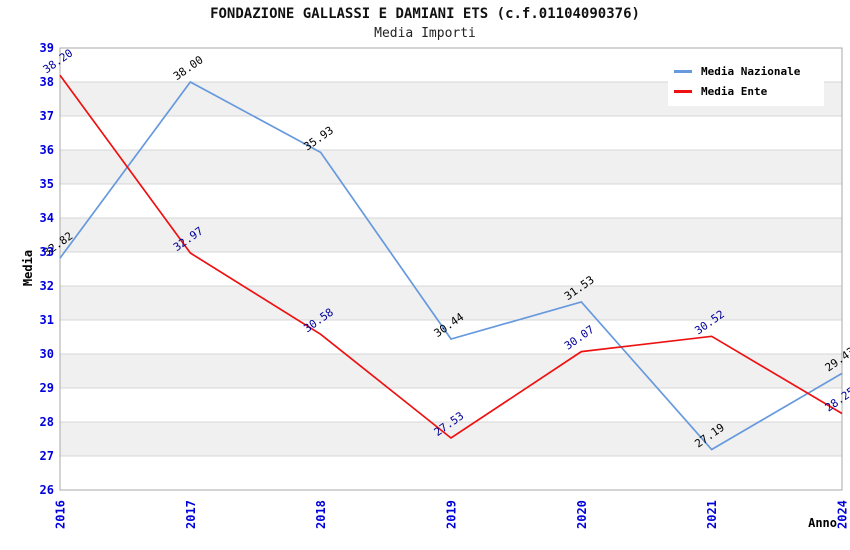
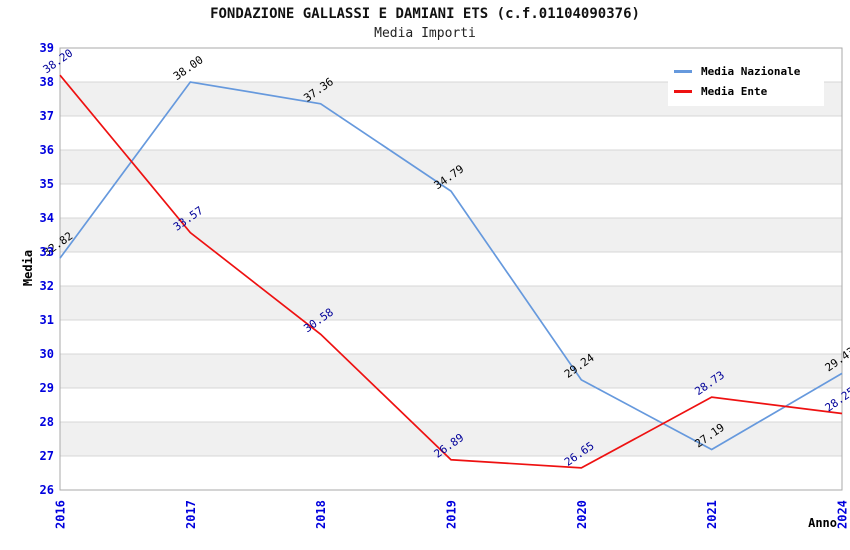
Media Ente/2017: 32.97 -> 33.57
Media Nazionale/2018: 35.93 -> 37.36
Media Nazionale/2019: 30.44 -> 34.79
Media Ente/2019: 27.53 -> 26.89
Media Nazionale/2020: 31.53 -> 29.24
Media Ente/2020: 30.07 -> 26.65
Media Ente/2021: 30.52 -> 28.73
